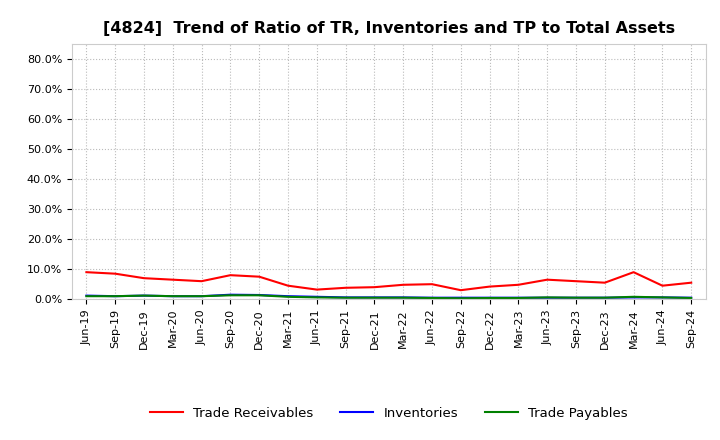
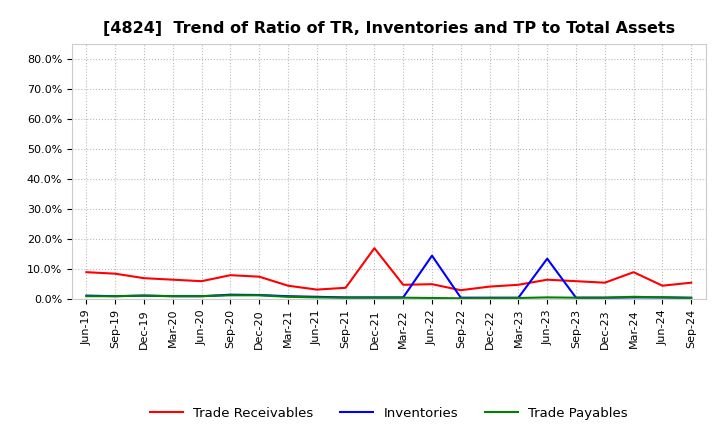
Trade Receivables/Dec-21: 4.0% -> 17.0%
Inventories/Jun-22: 0.5% -> 14.5%
Inventories/Jun-23: 0.5% -> 13.5%
